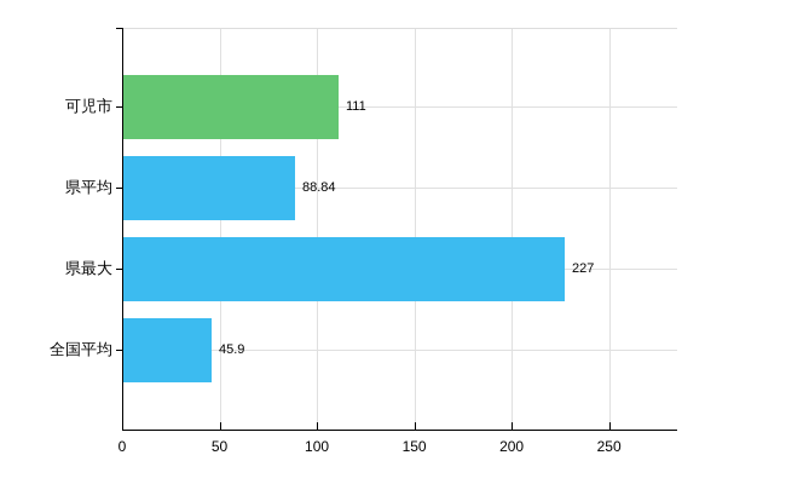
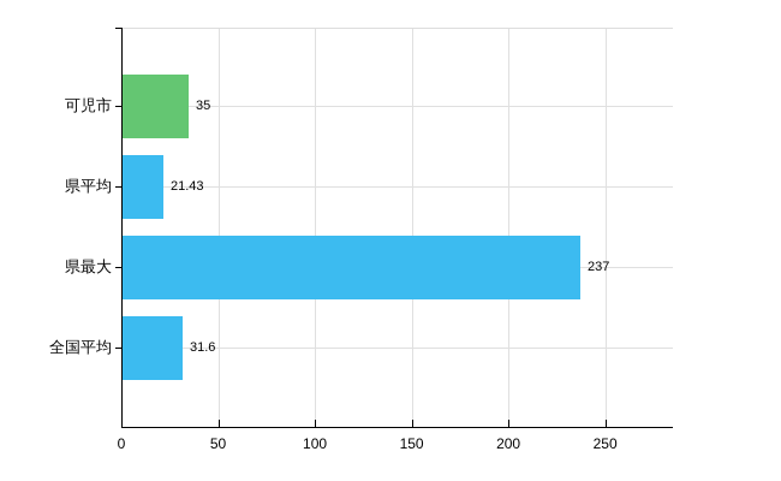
可児市: 111 -> 35
県平均: 88.84 -> 21.43
県最大: 227 -> 237
全国平均: 45.9 -> 31.6
